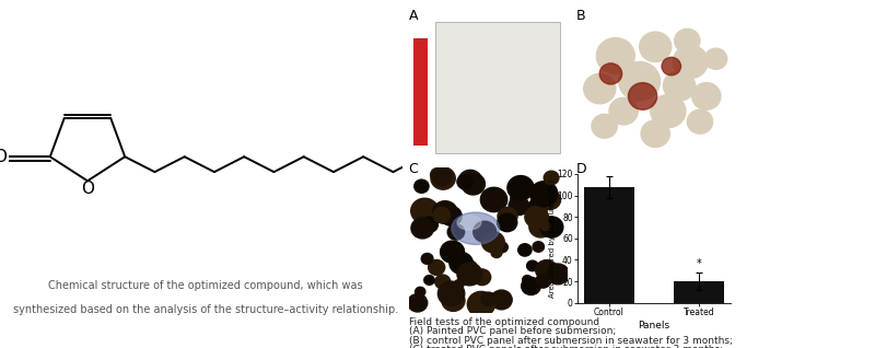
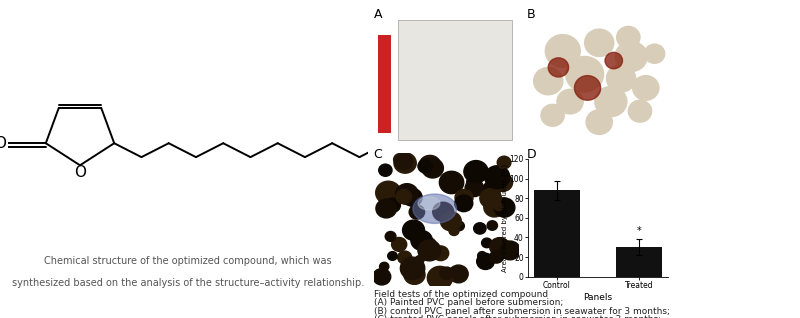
Control: 108 -> 88
Treated: 20 -> 30
